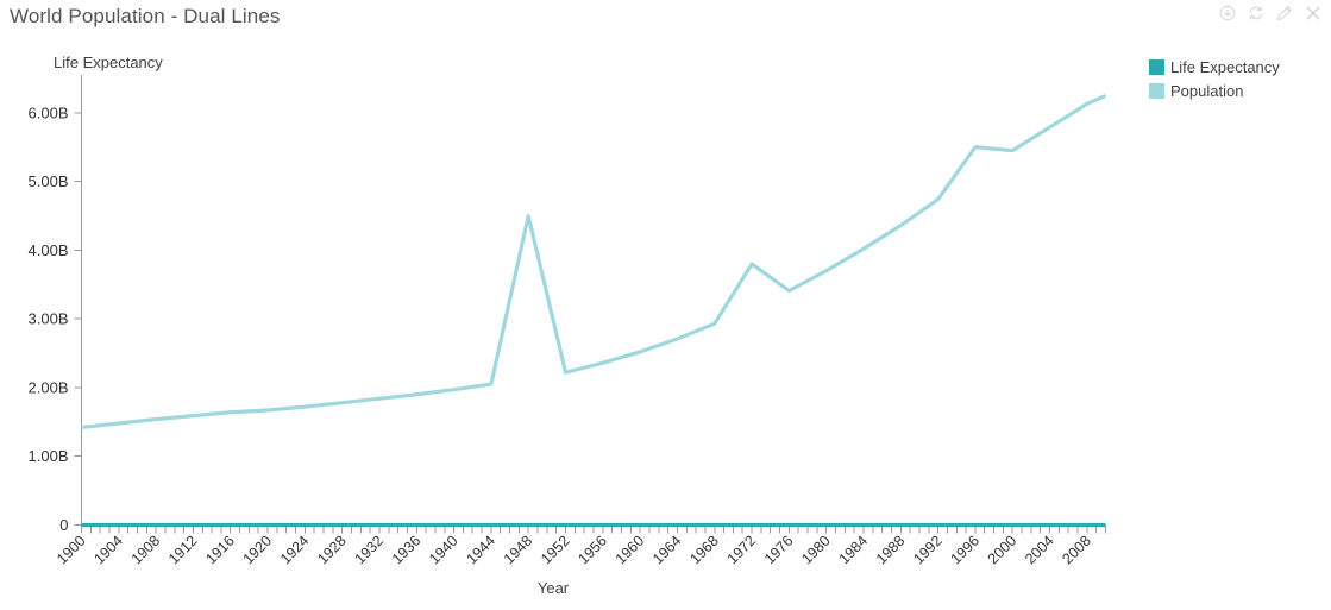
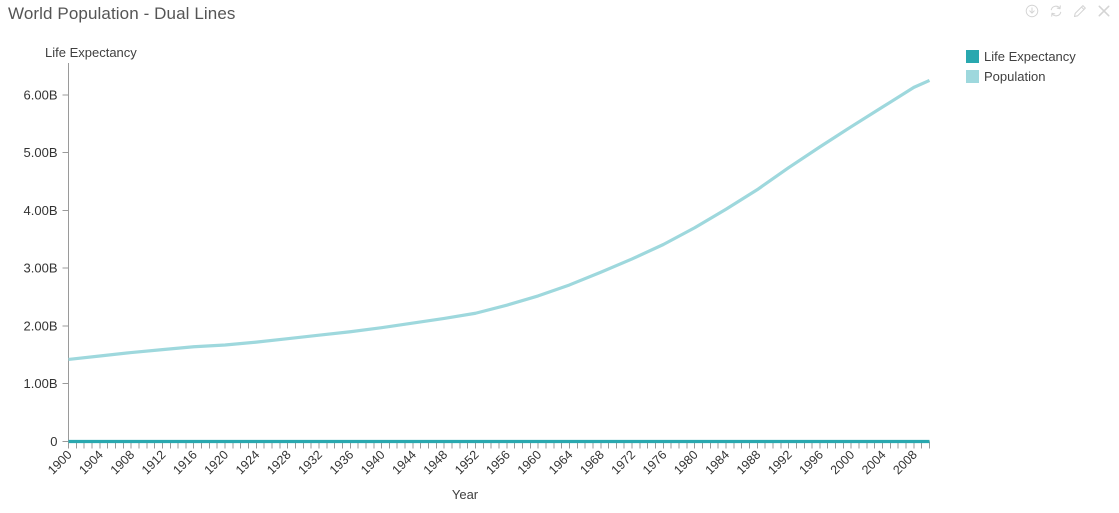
Population/1948: 4.5B -> 2.1B
Population/1972: 3.8B -> 3.2B
Population/1996: 5.5B -> 5.1B
